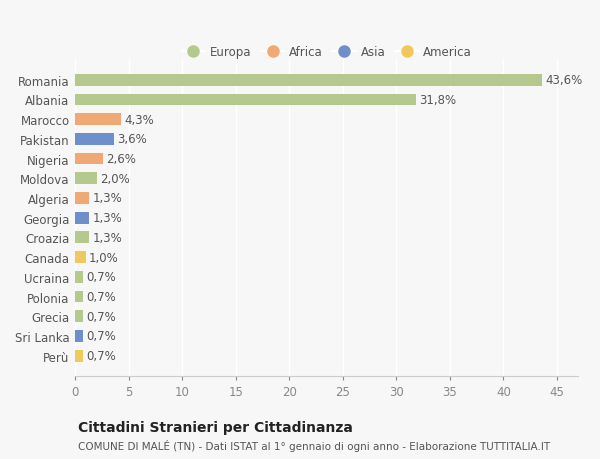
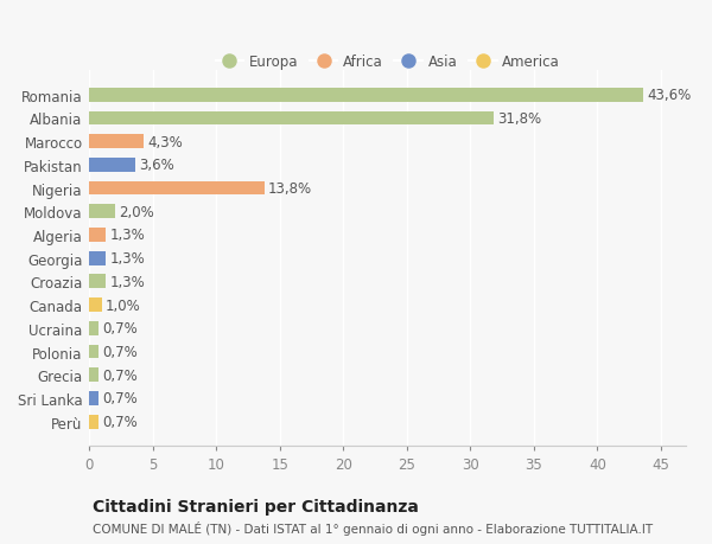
Nigeria: 2,6% -> 13,8%
